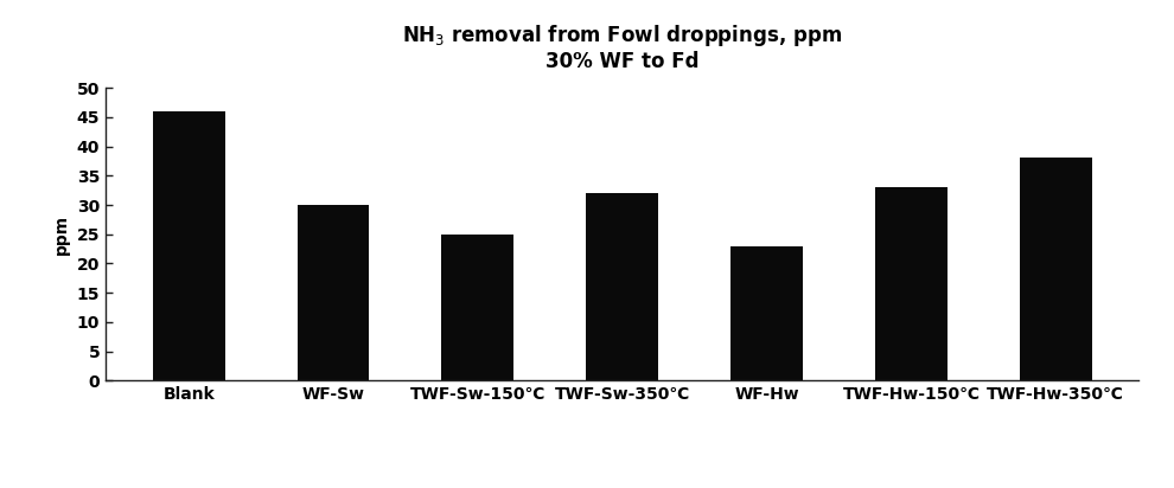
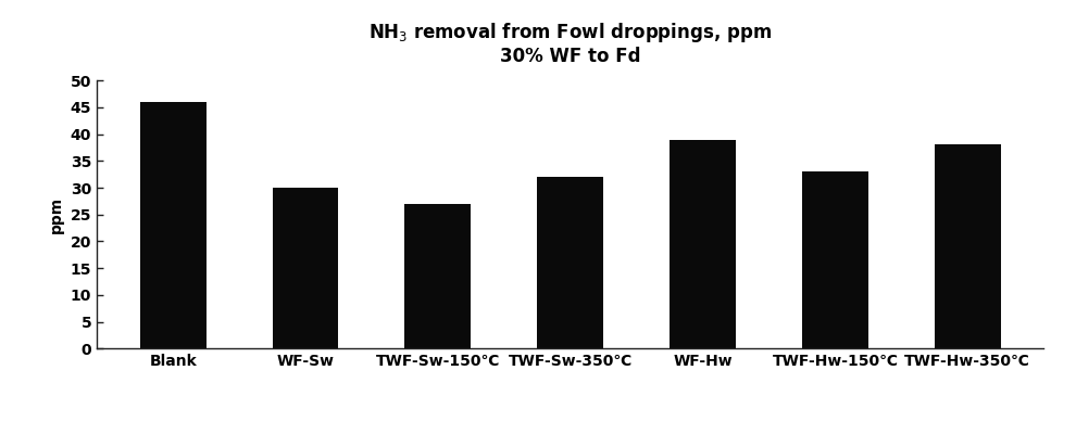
TWF-Sw-150℃: 25 -> 27
WF-Hw: 23 -> 39
